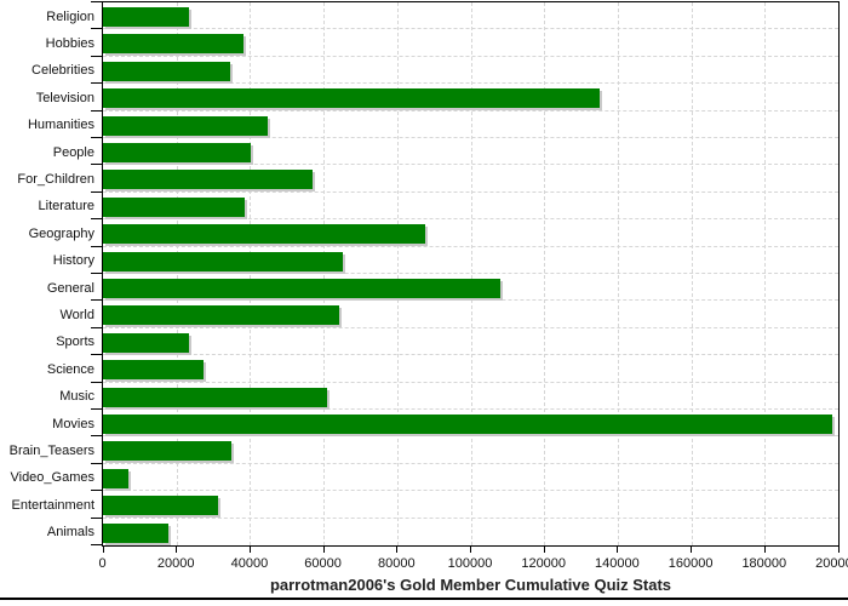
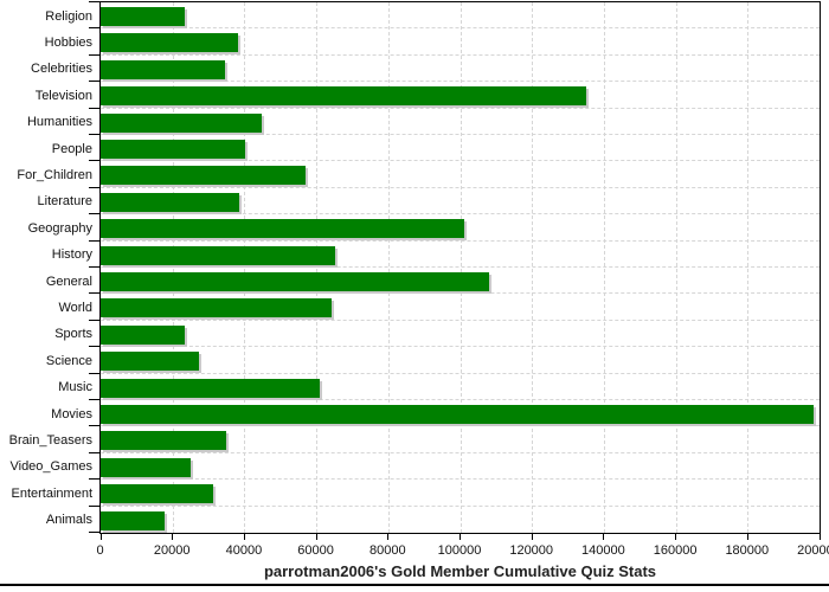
Geography: 88000 -> 101000
Video_Games: 7000 -> 25000
